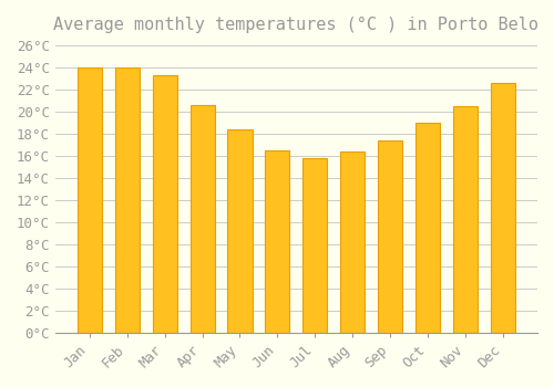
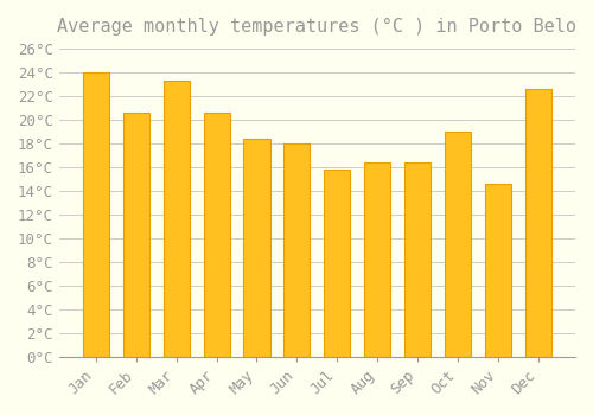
Feb: 24.0°C -> 20.6°C
Jun: 16.5°C -> 18.0°C
Sep: 17.4°C -> 16.4°C
Nov: 20.5°C -> 14.6°C
